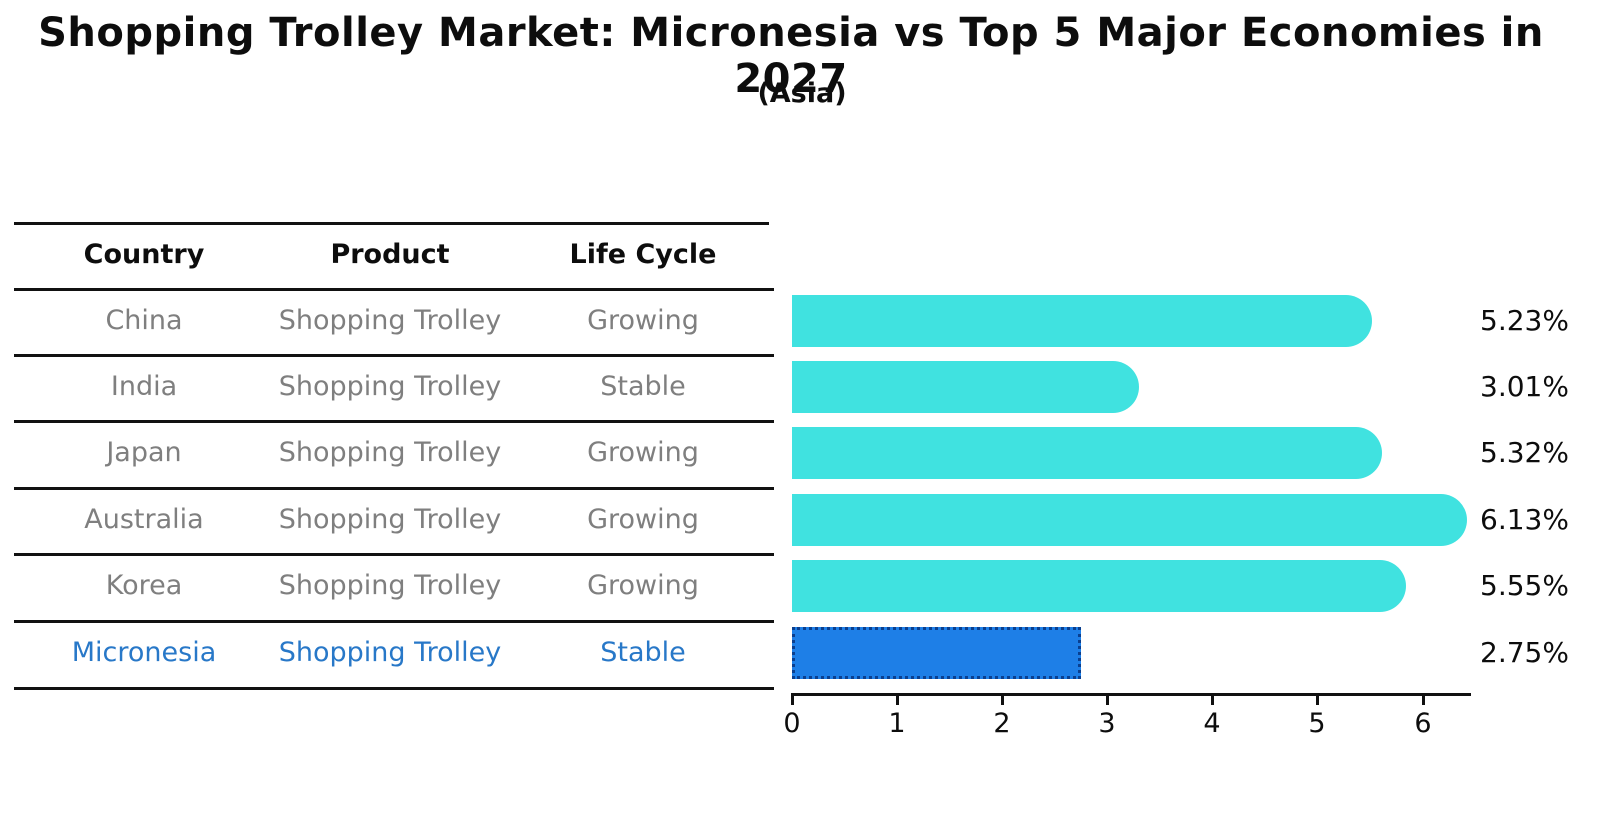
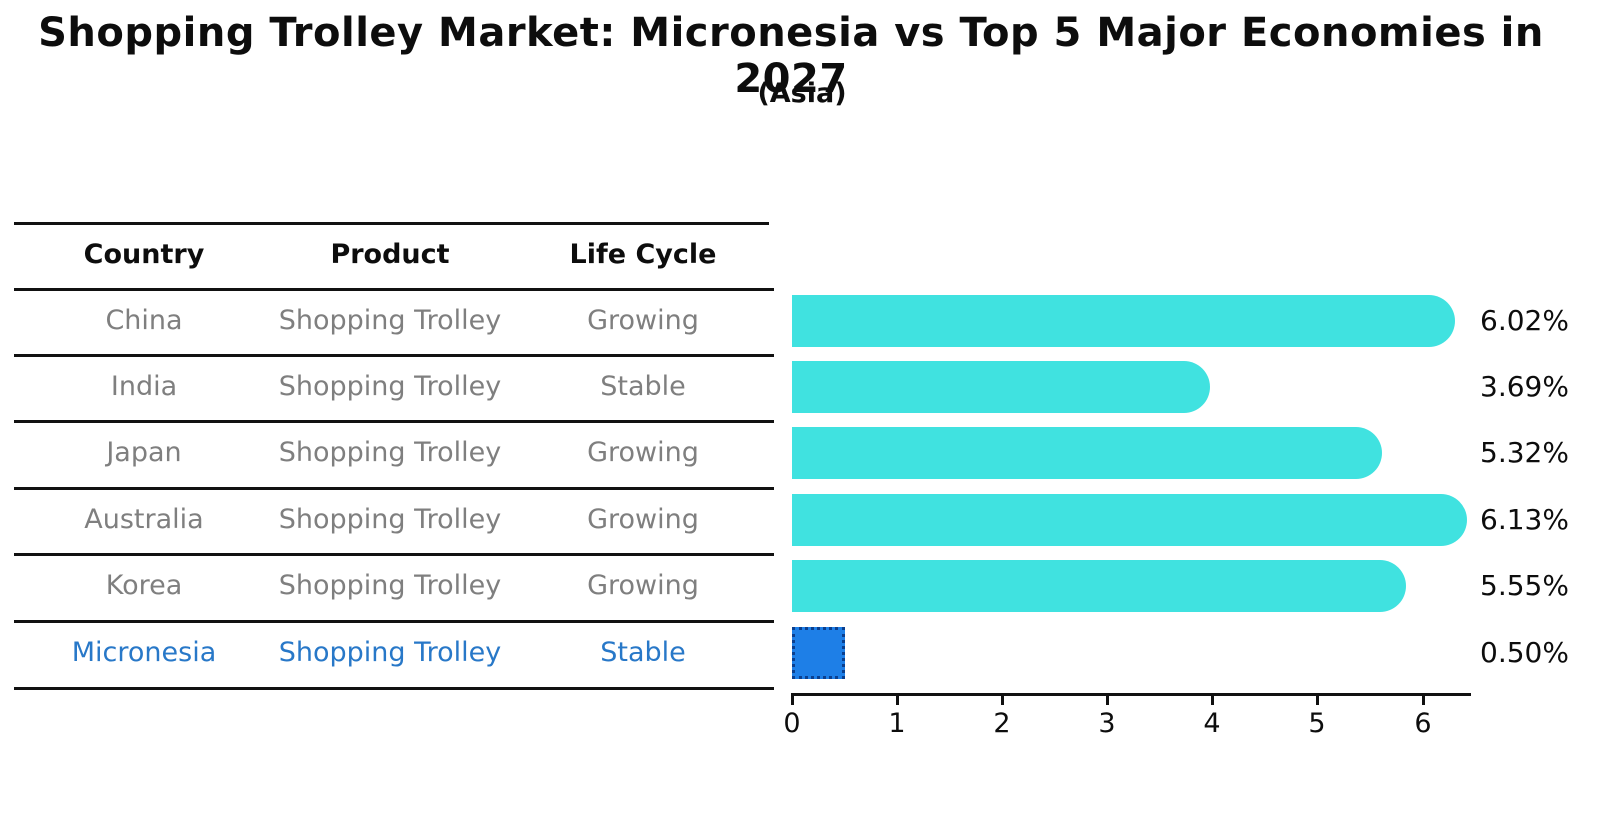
China: 5.23% -> 6.02%
India: 3.01% -> 3.69%
Micronesia: 2.75% -> 0.50%
